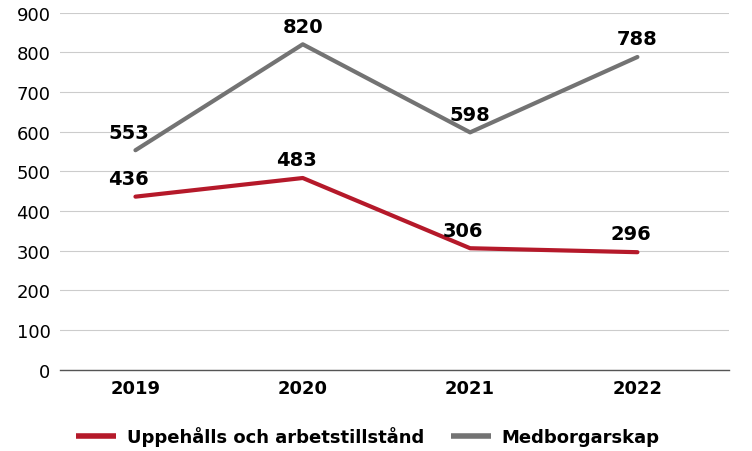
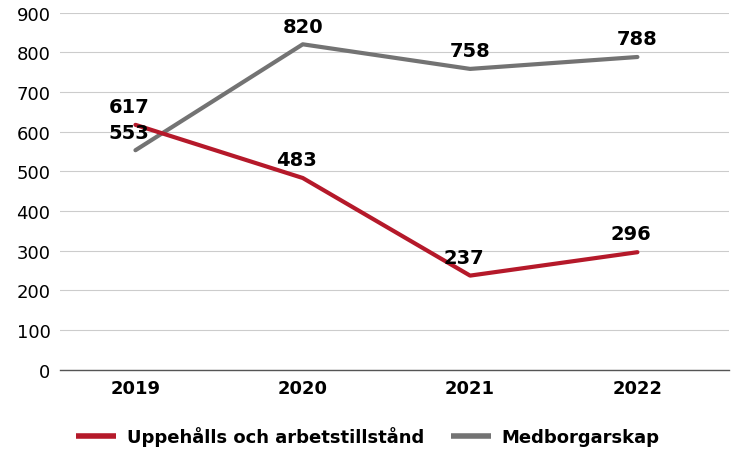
Uppehålls och arbetstillstånd/2019: 436 -> 617
Uppehålls och arbetstillstånd/2021: 306 -> 237
Medborgarskap/2021: 598 -> 758
